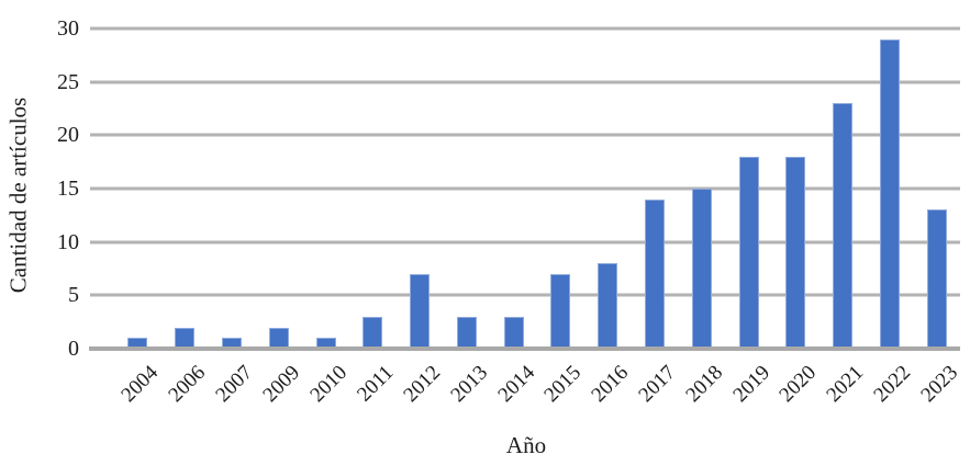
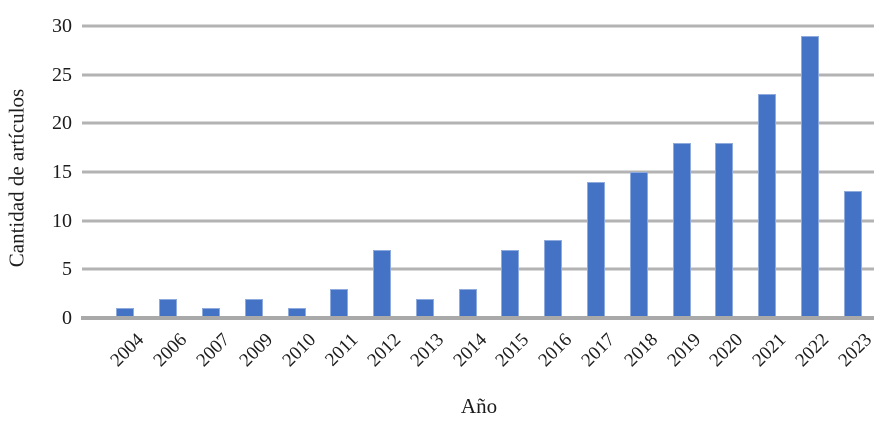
2013: 3 -> 2
